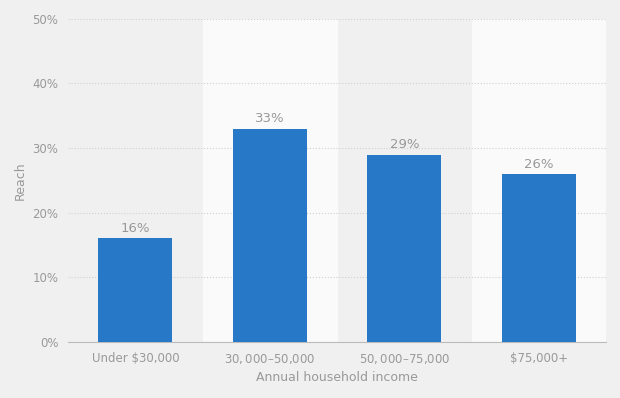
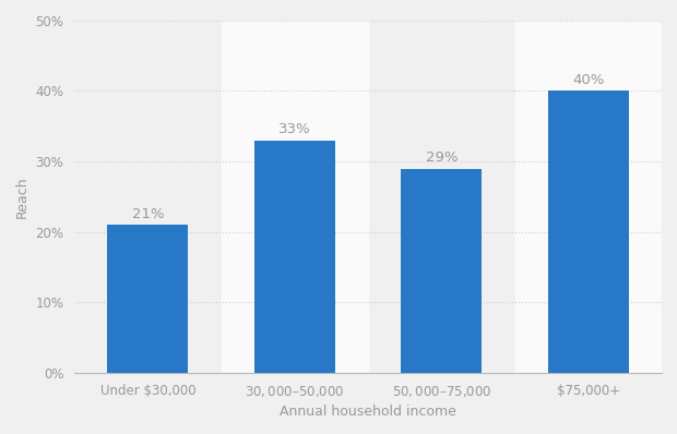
Under $30,000: 16% -> 21%
$75,000+: 26% -> 40%
